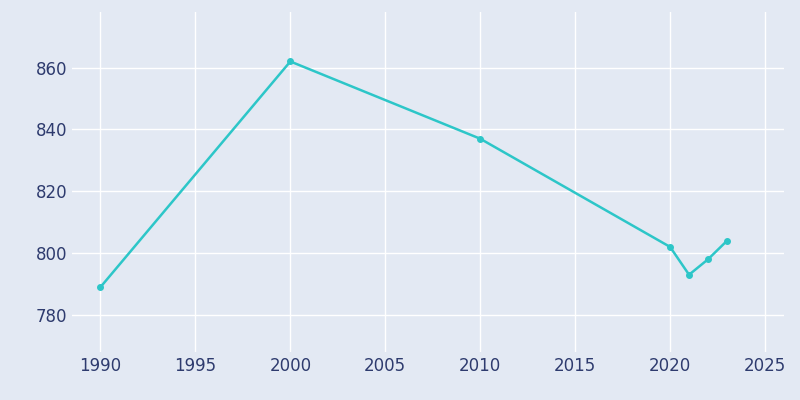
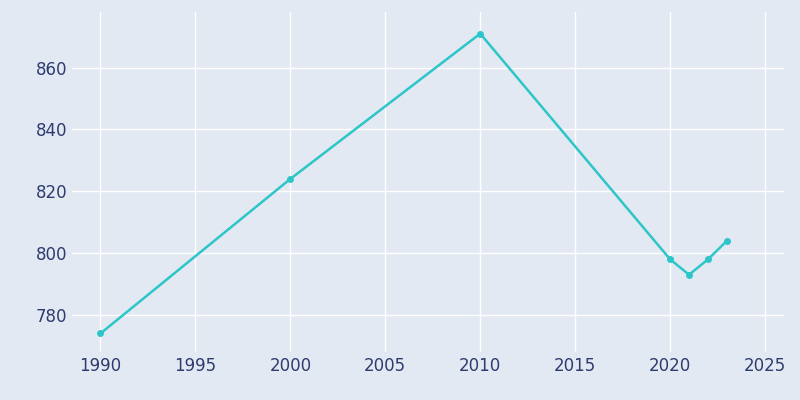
1990: 789 -> 774
2000: 862 -> 824
2010: 837 -> 871
2020: 802 -> 798
